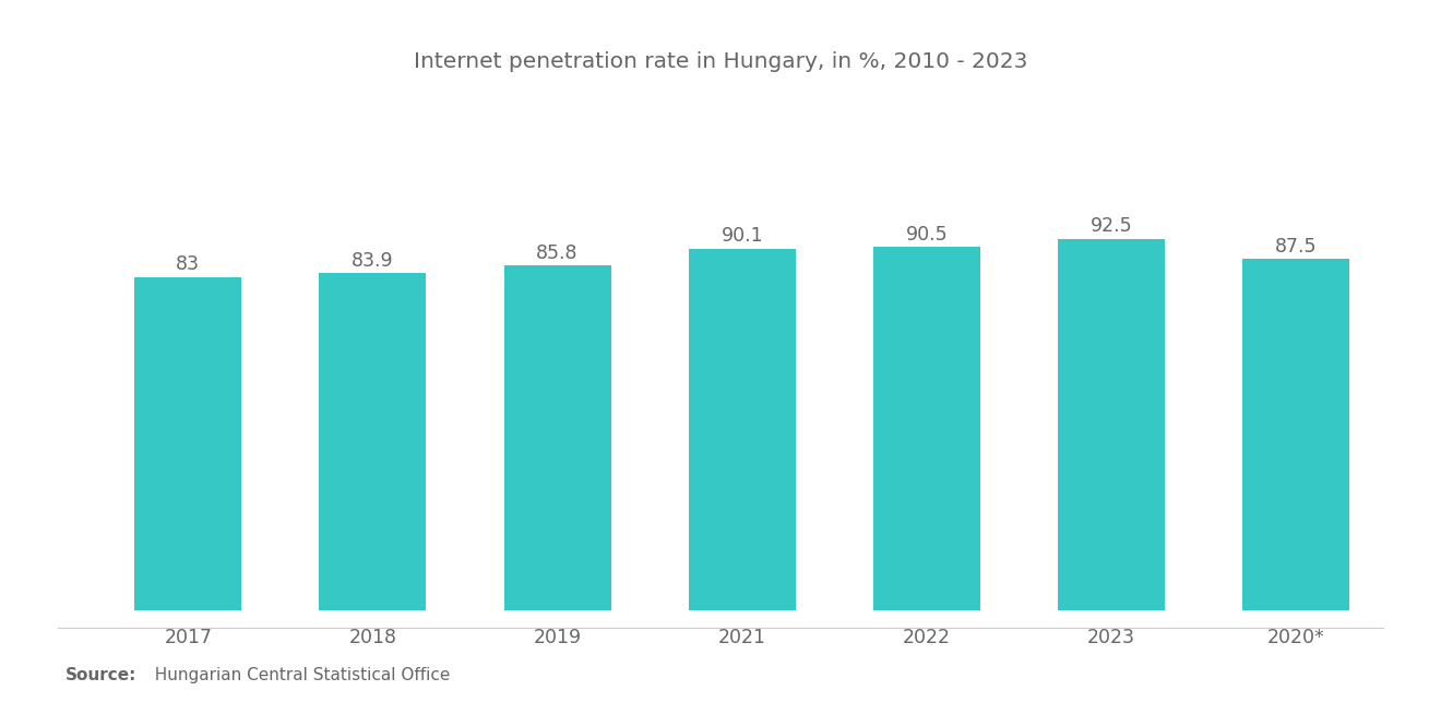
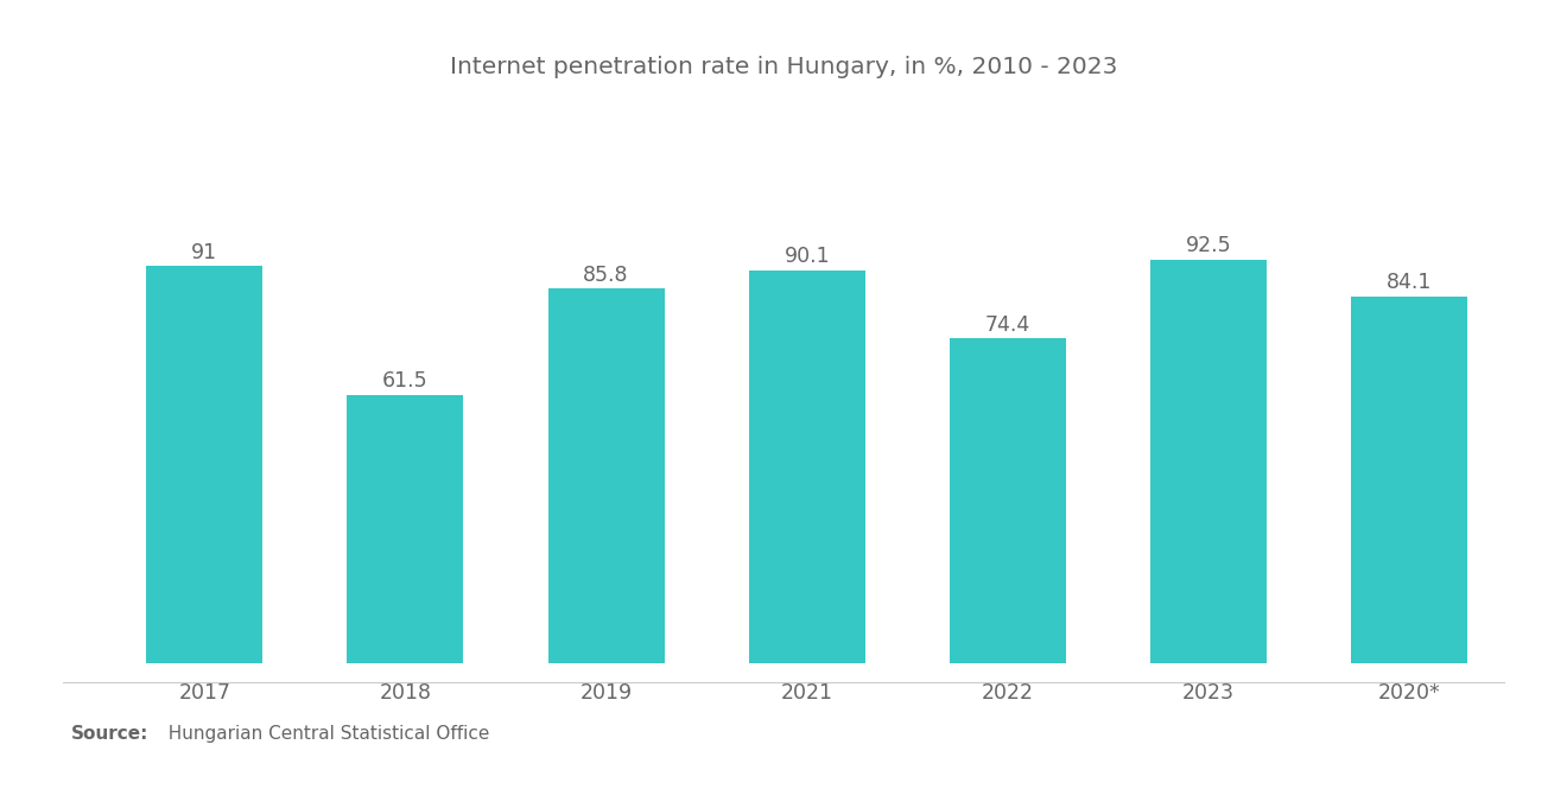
2017: 83 -> 91
2018: 83.9 -> 61.5
2022: 90.5 -> 74.4
2020*: 87.5 -> 84.1
